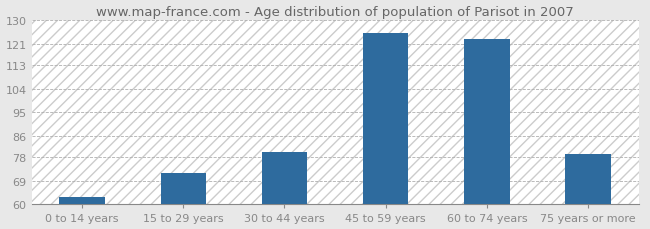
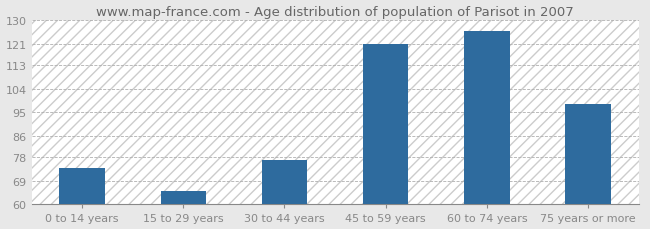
0 to 14 years: 63 -> 74
15 to 29 years: 72 -> 65
30 to 44 years: 80 -> 77
45 to 59 years: 125 -> 121
60 to 74 years: 123 -> 126
75 years or more: 79 -> 98
